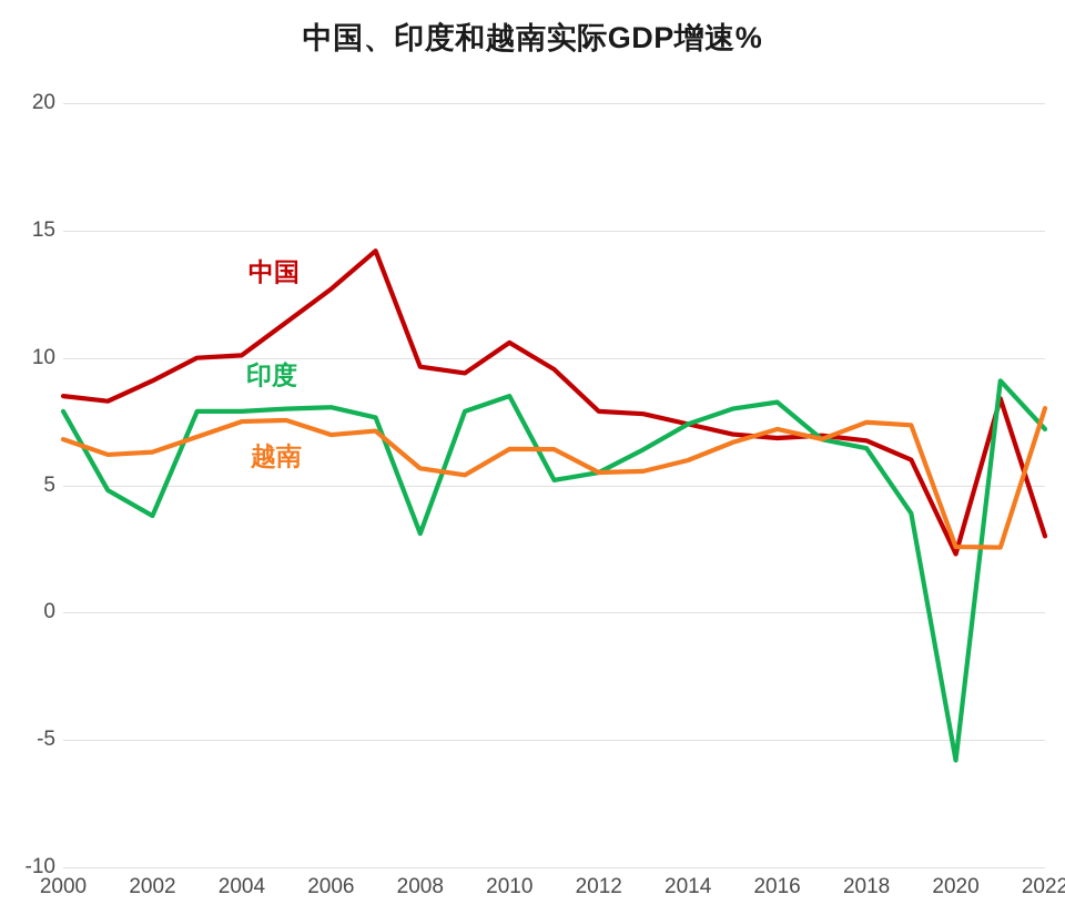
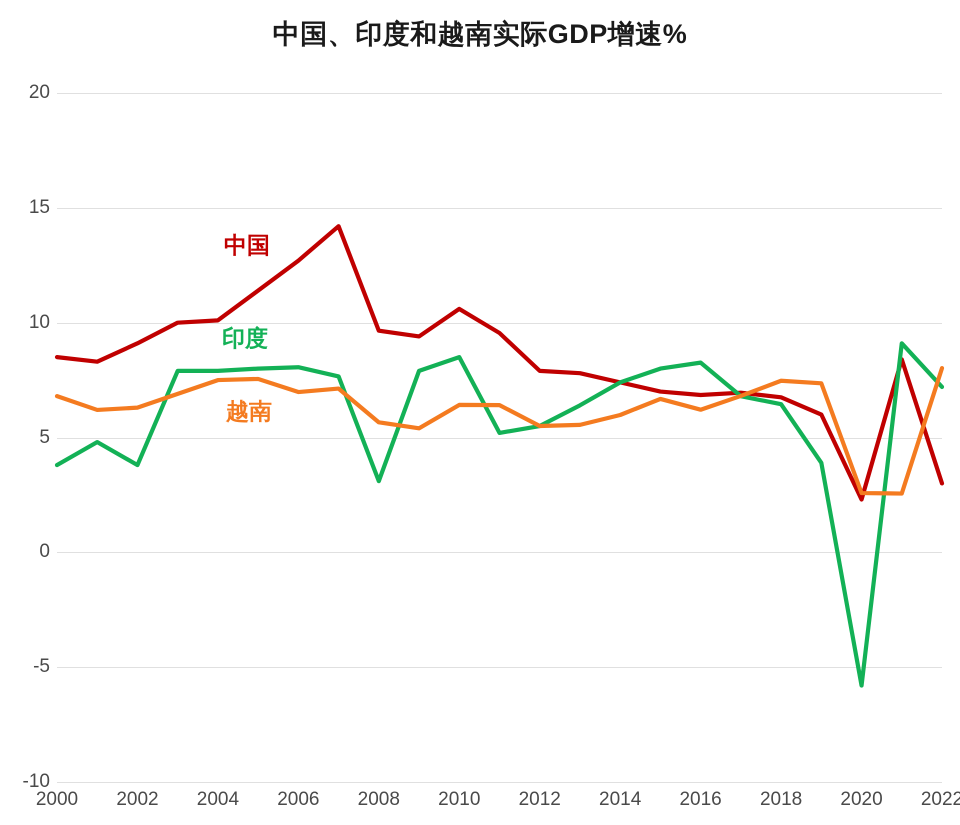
印度/2000: 7.9 -> 3.8
越南/2016: 7.2 -> 6.2
